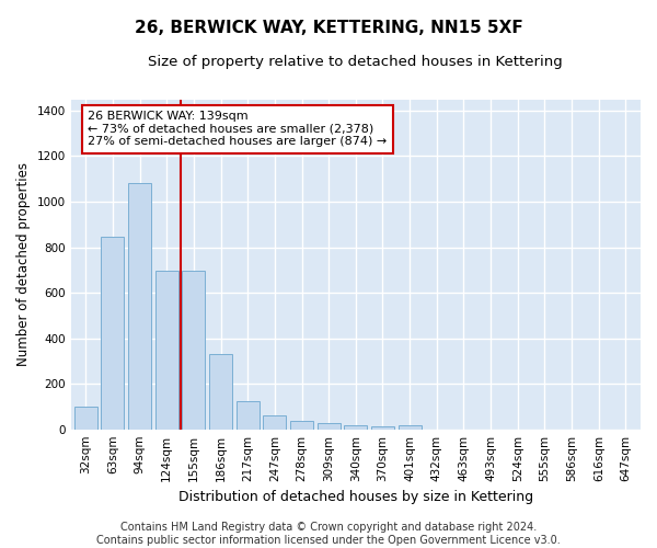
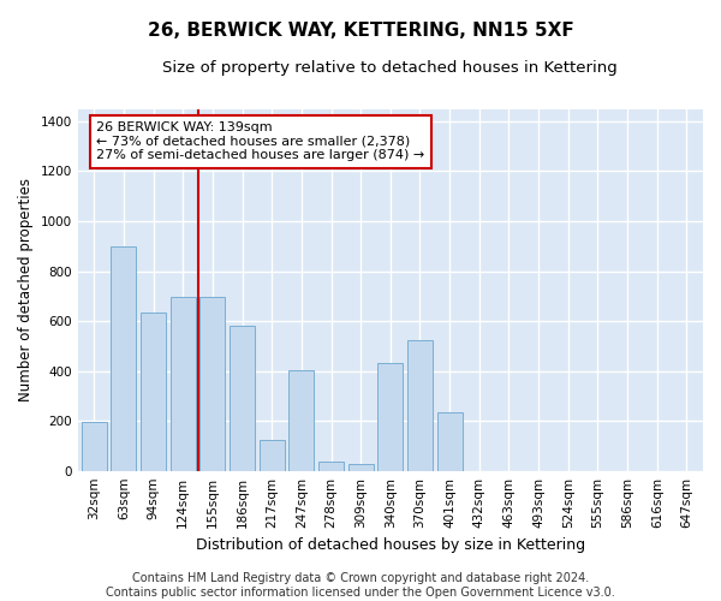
32sqm: 100 -> 195
63sqm: 845 -> 900
94sqm: 1080 -> 635
186sqm: 330 -> 580
247sqm: 60 -> 405
340sqm: 18 -> 430
370sqm: 15 -> 525
401sqm: 18 -> 235
